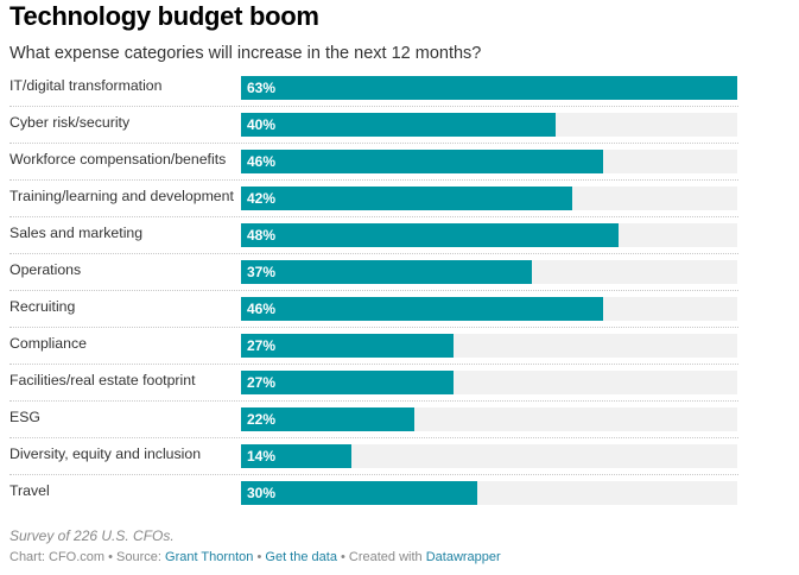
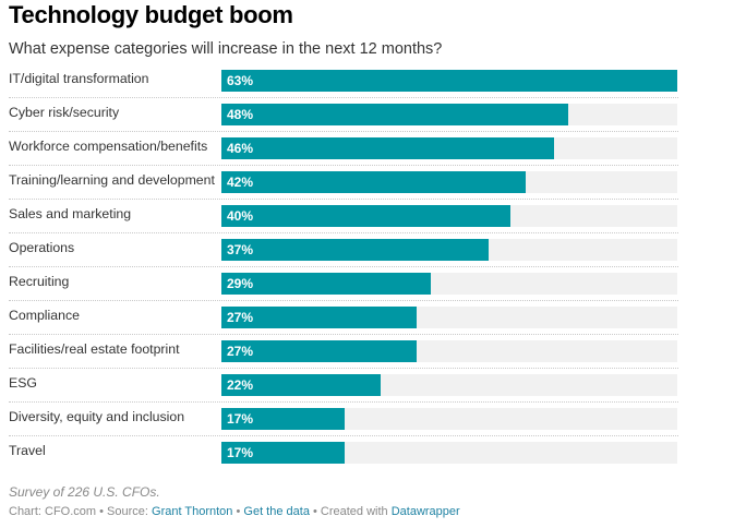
Cyber risk/security: 40% -> 48%
Sales and marketing: 48% -> 40%
Recruiting: 46% -> 29%
Diversity, equity and inclusion: 14% -> 17%
Travel: 30% -> 17%
